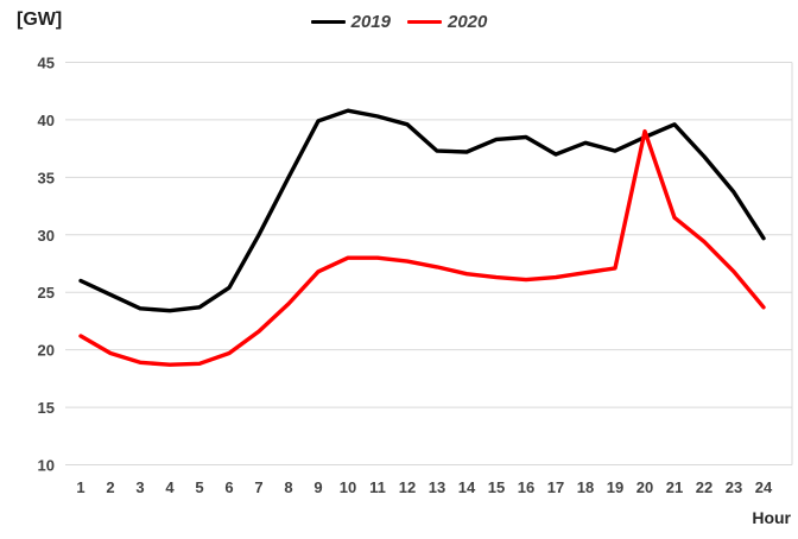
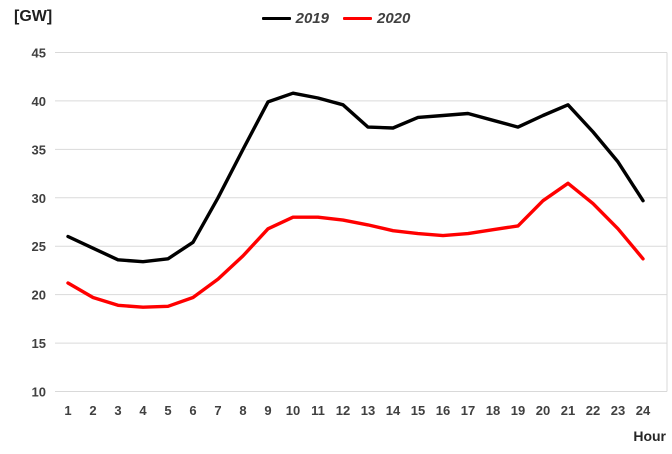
2019/17: 37 -> 39
2020/20: 39 -> 30
